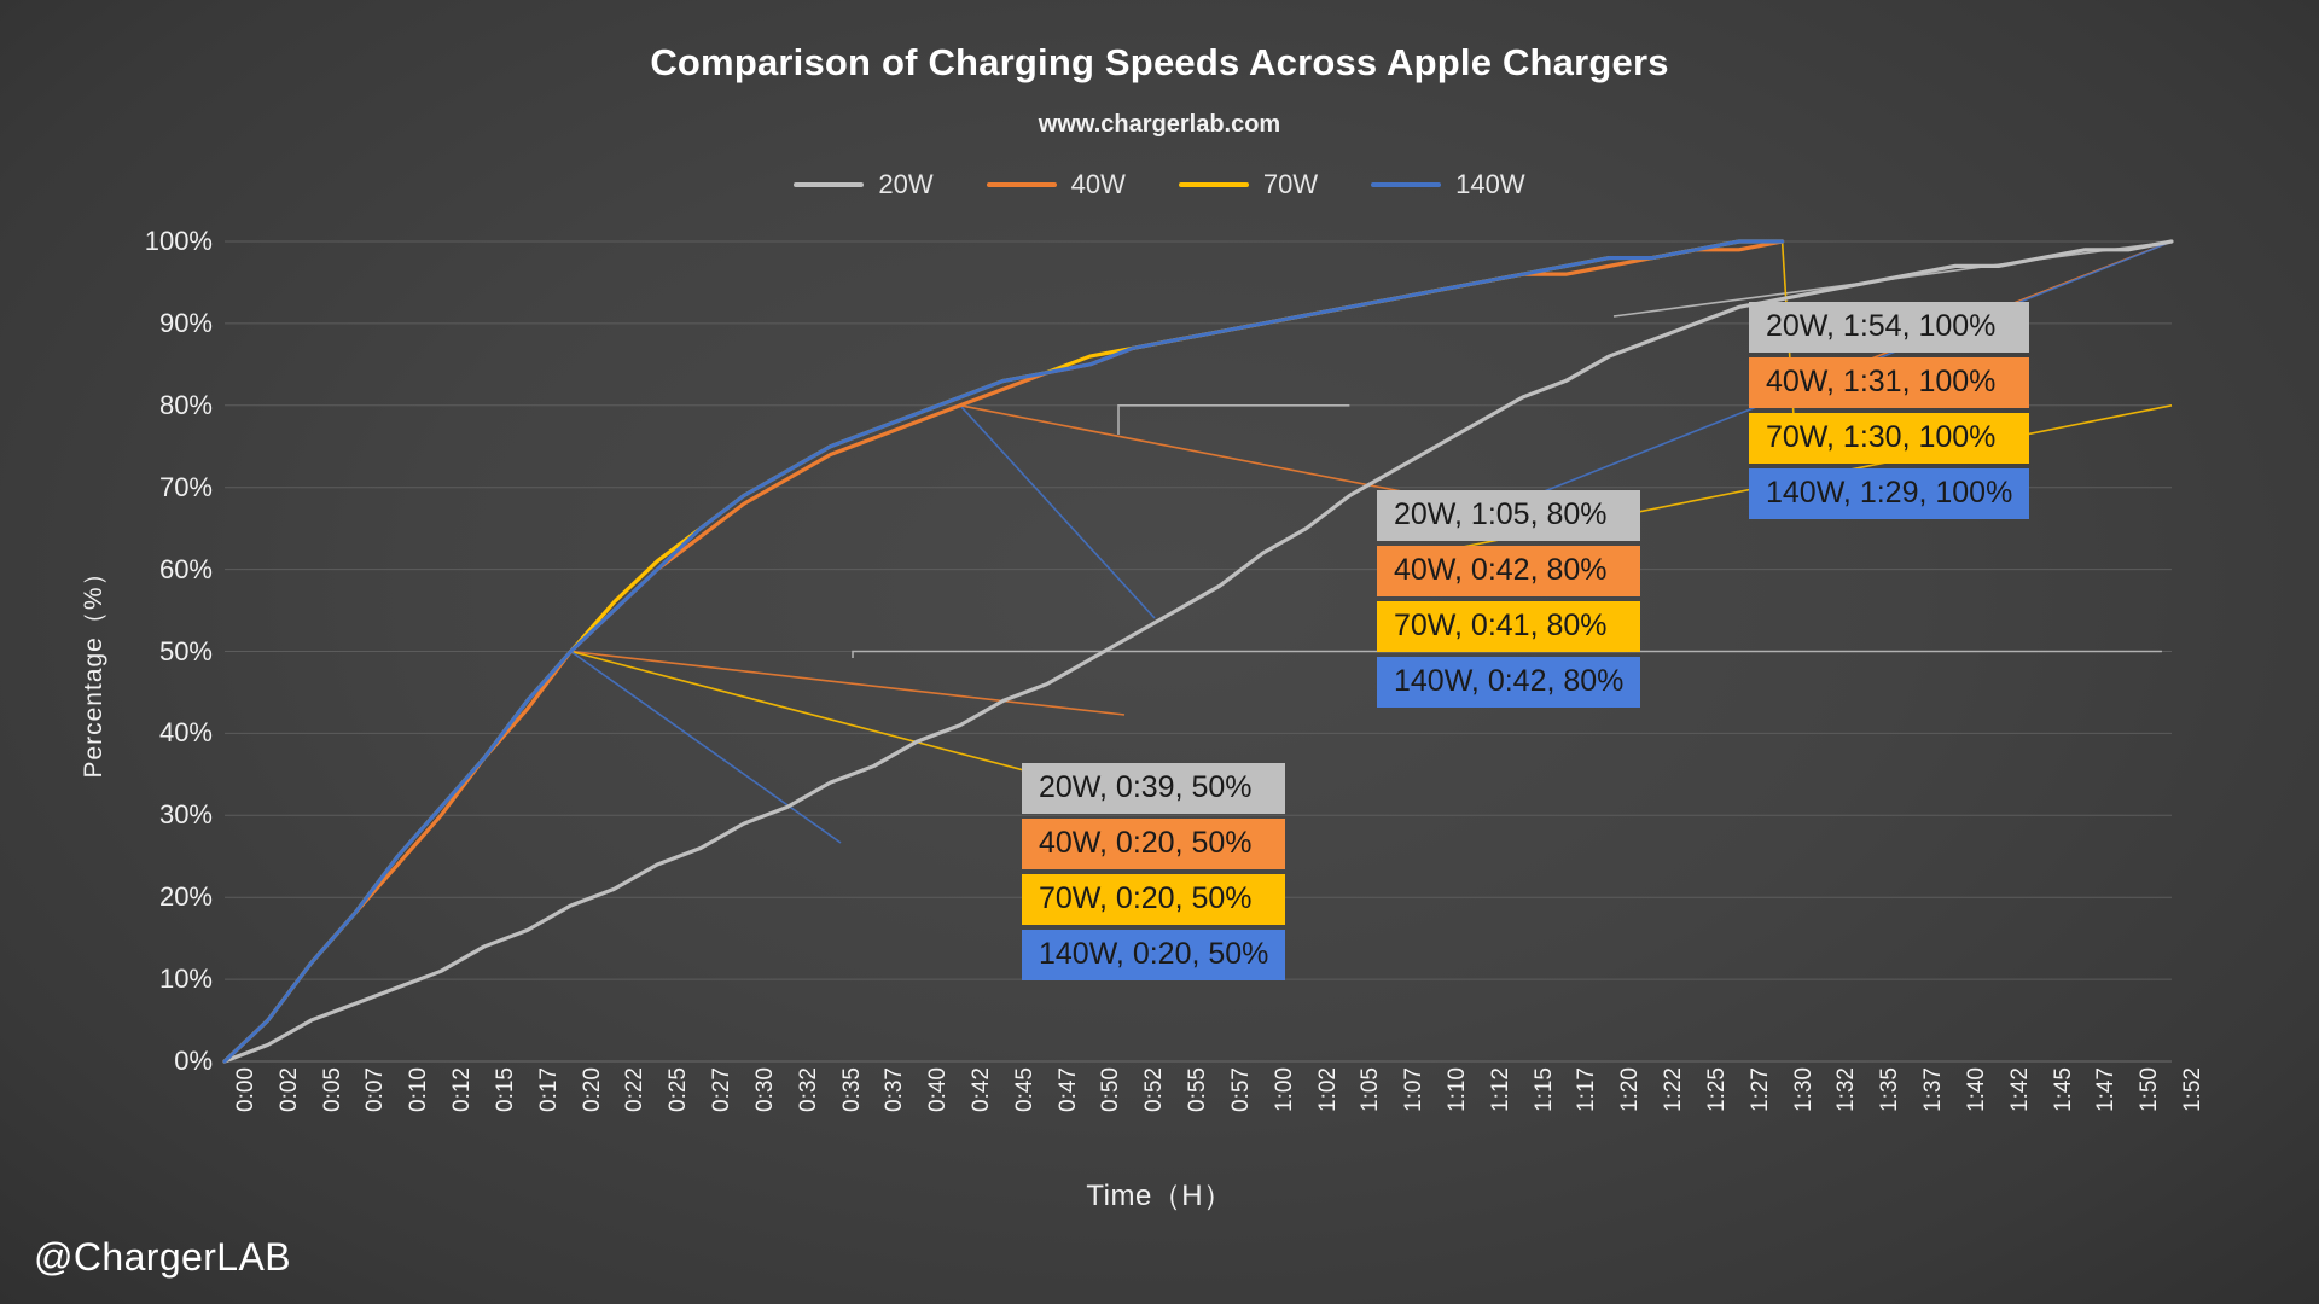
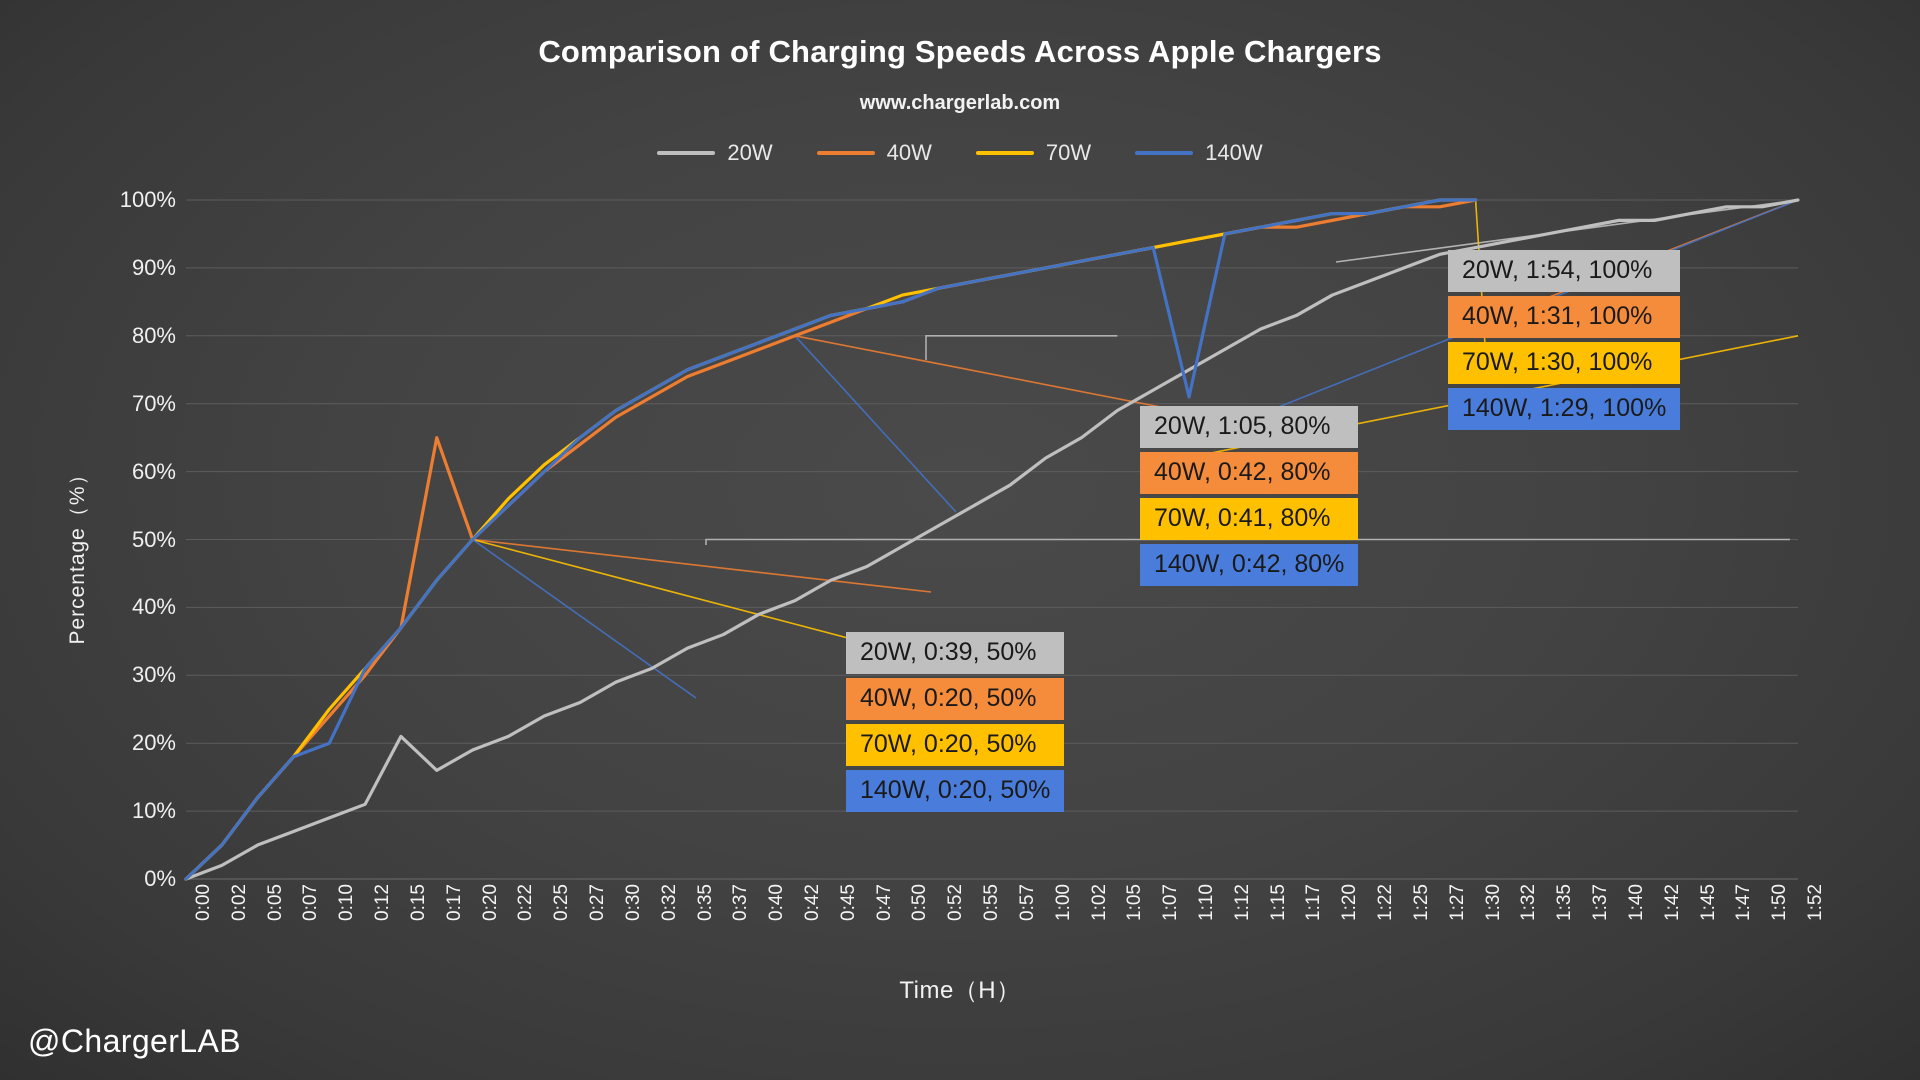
140W/0:10: 25% -> 20%
20W/0:15: 14% -> 21%
40W/0:17: 43% -> 65%
140W/1:10: 94% -> 71%
